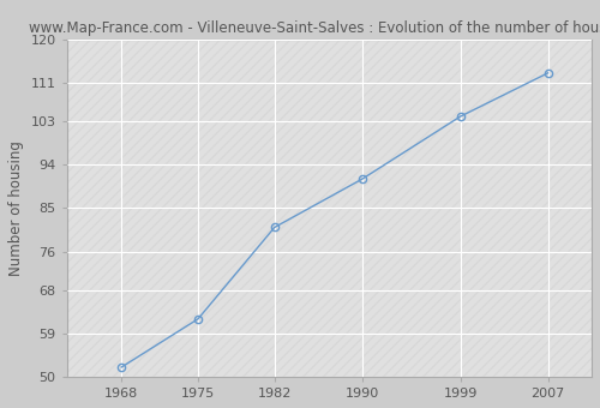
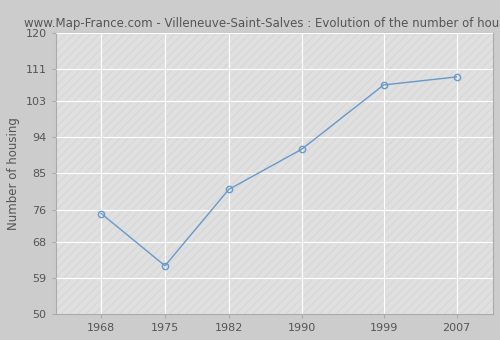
1968: 52 -> 75
1999: 104 -> 107
2007: 113 -> 109
